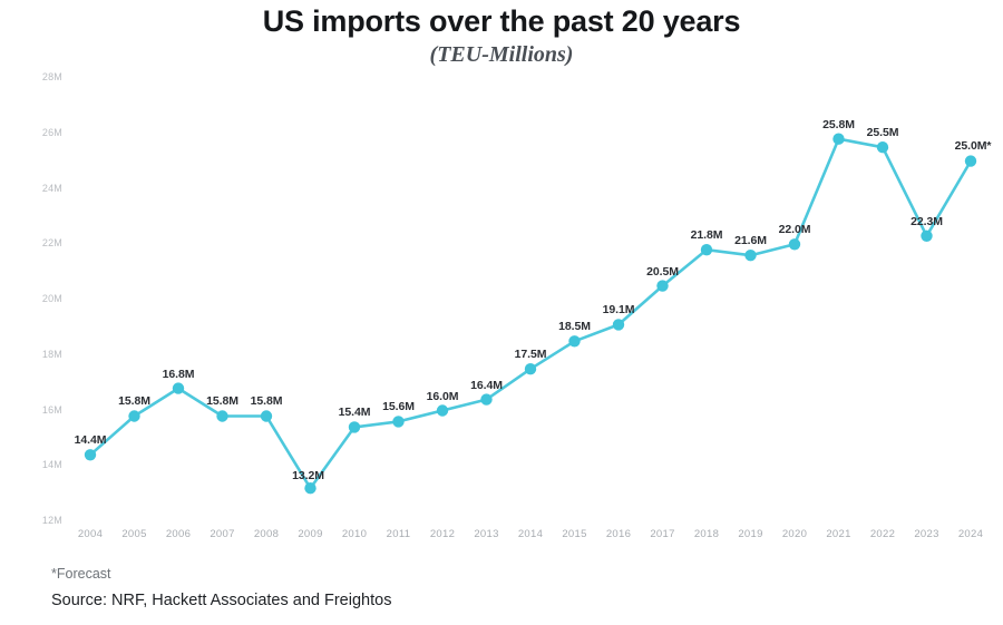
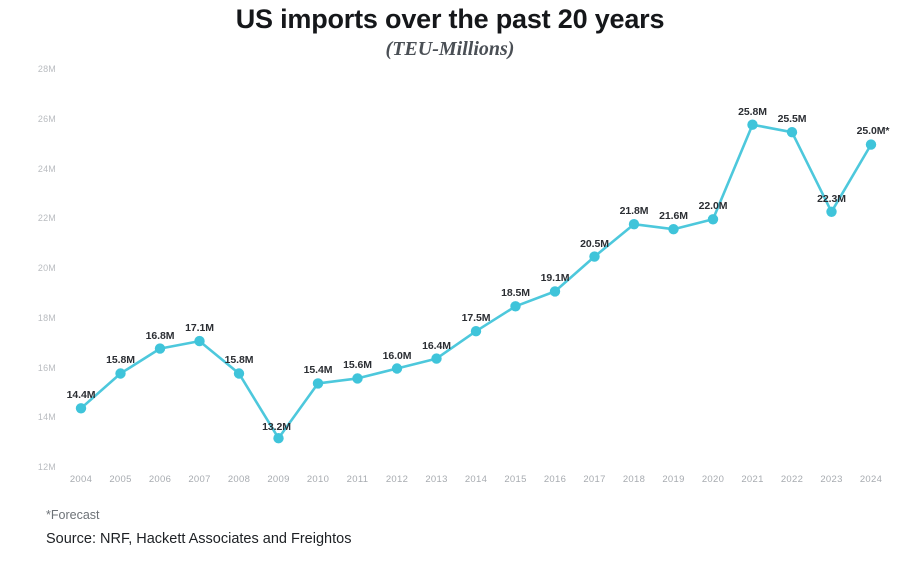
2007: 15.8M -> 17.1M
